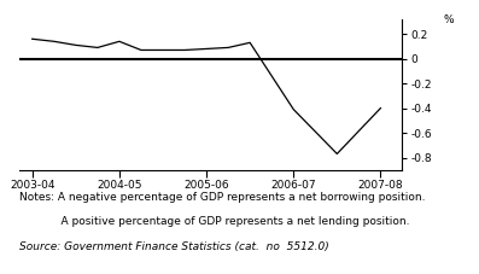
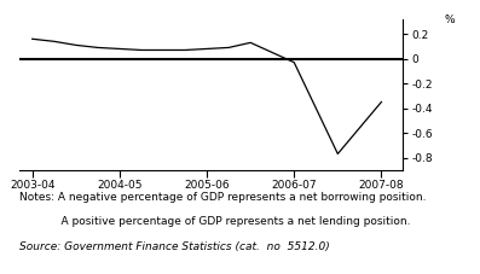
2004-05: 0.14 -> 0.08
2006-07: -0.41 -> -0.03
2007-08: -0.40 -> -0.35
